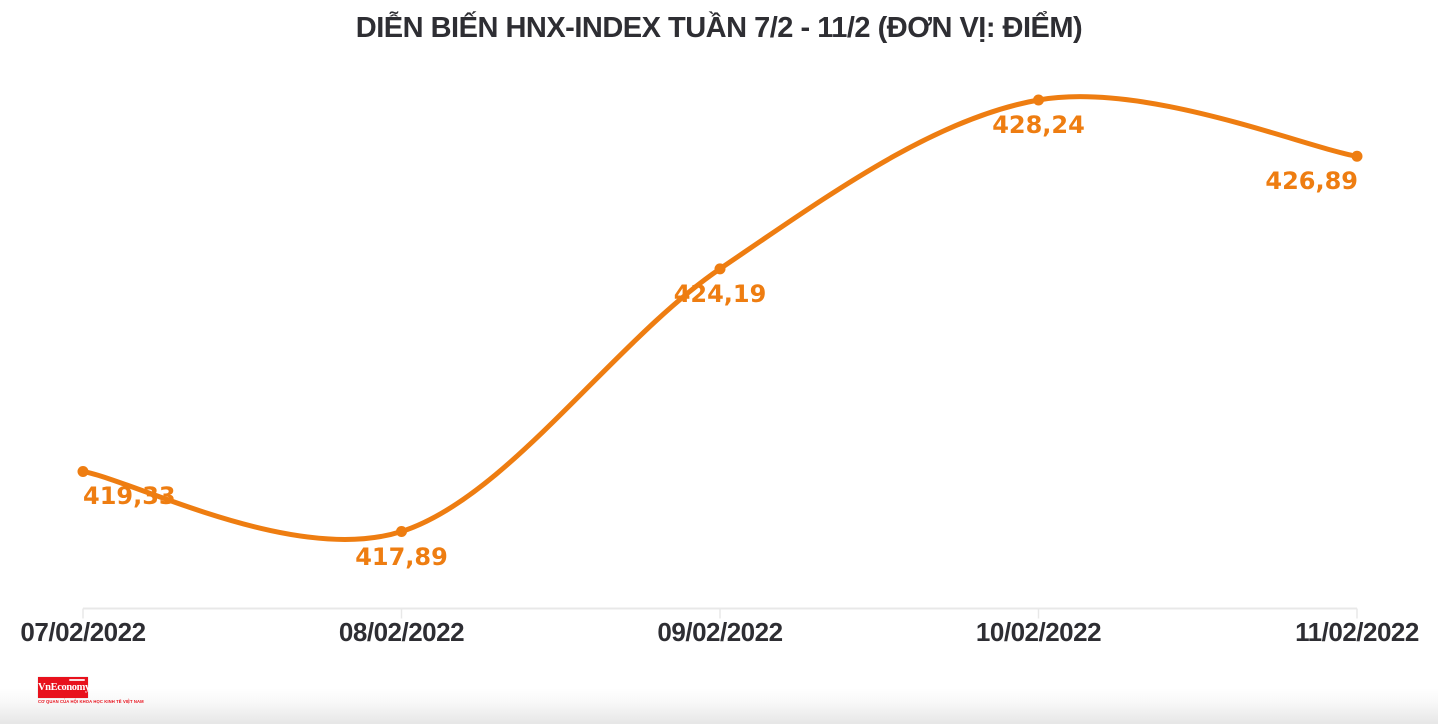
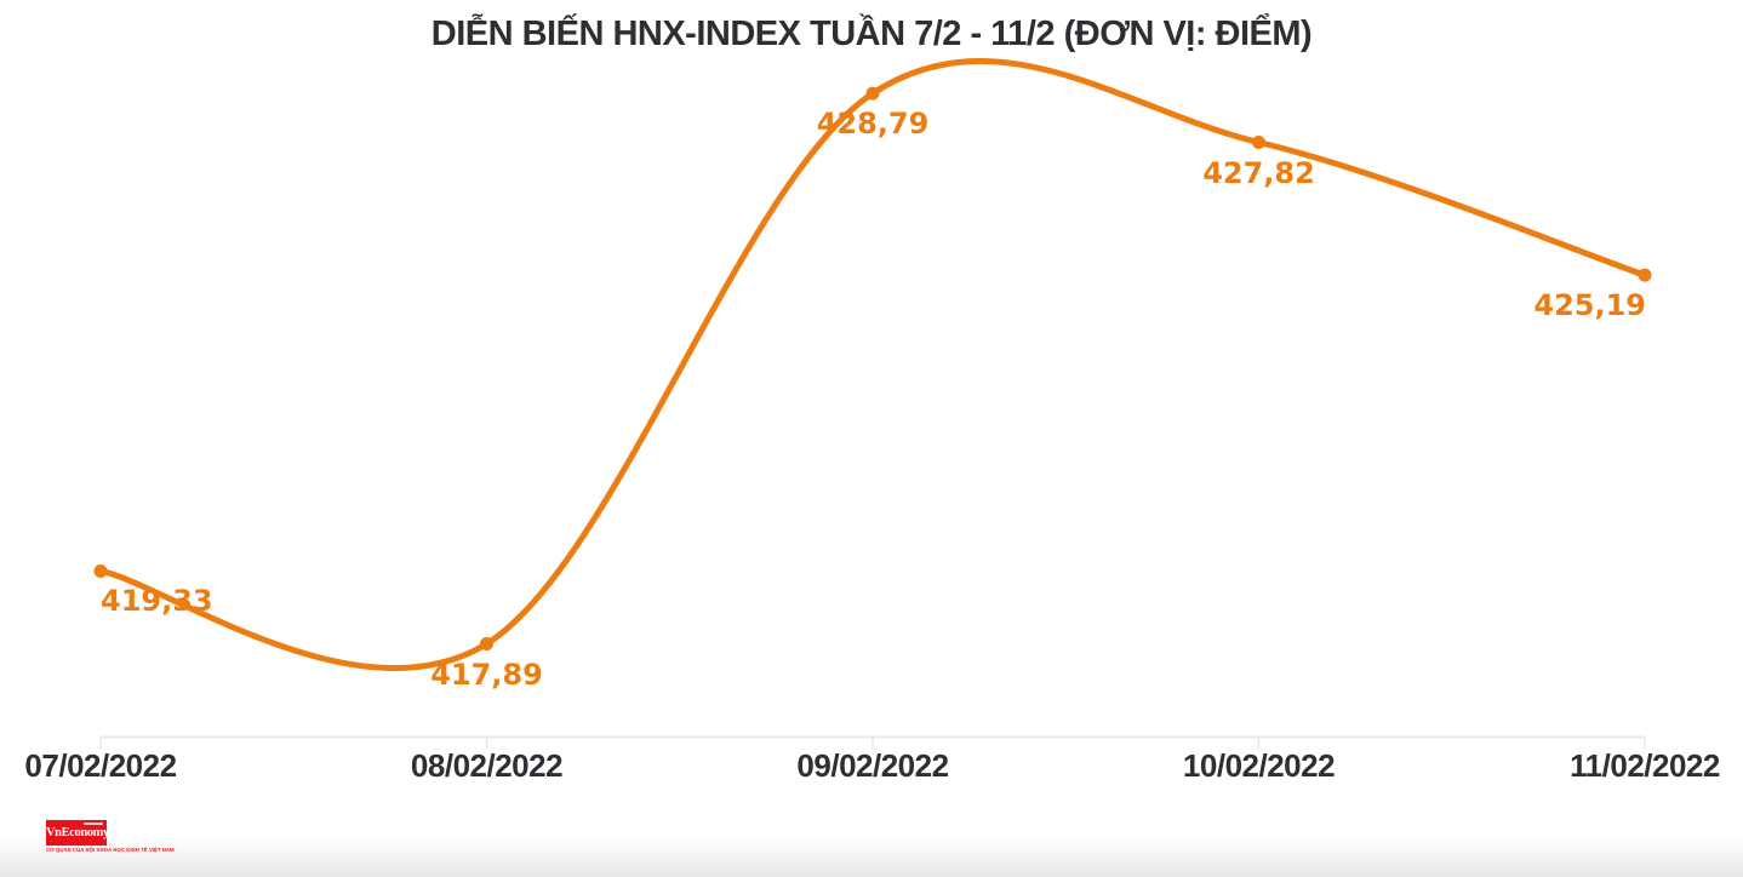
09/02/2022: 424,19 -> 428,79
10/02/2022: 428,24 -> 427,82
11/02/2022: 426,89 -> 425,19
